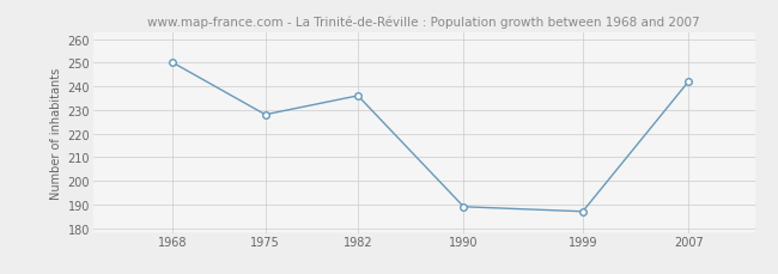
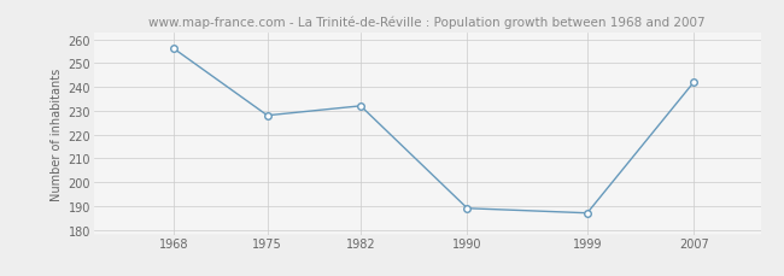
1968: 250 -> 256
1982: 236 -> 232
